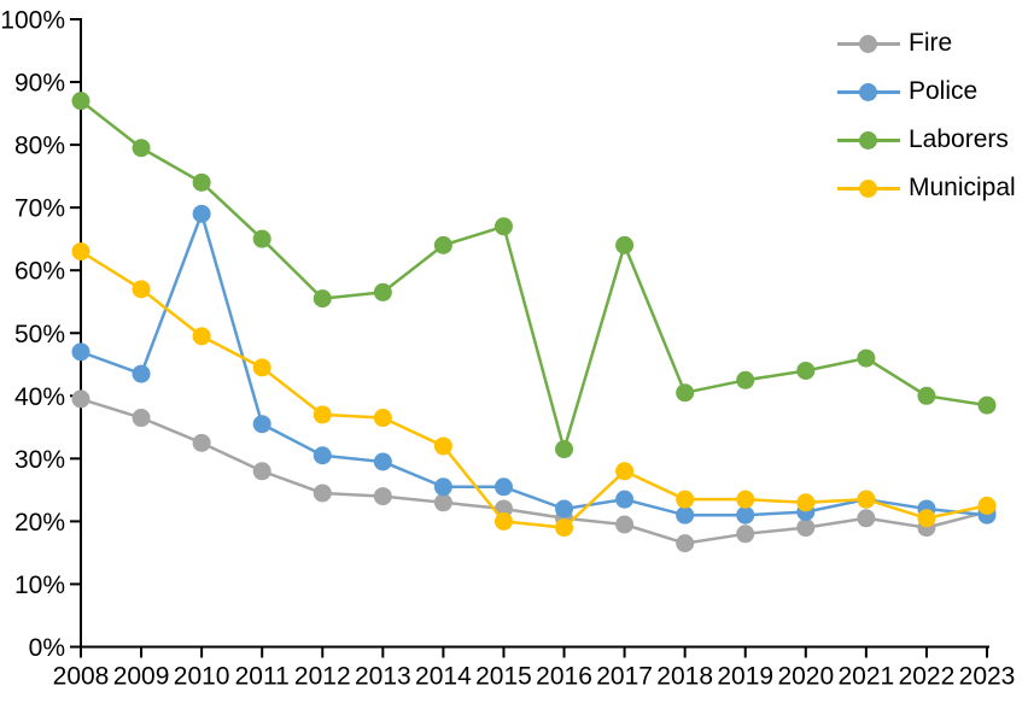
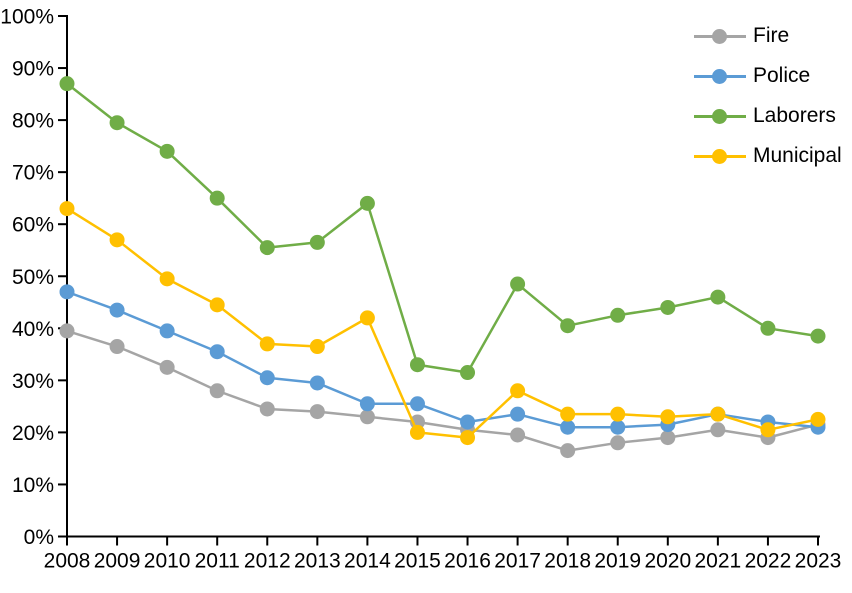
Police/2010: 69% -> 40%
Municipal/2014: 32% -> 42%
Laborers/2015: 67% -> 33%
Laborers/2017: 64% -> 48%
